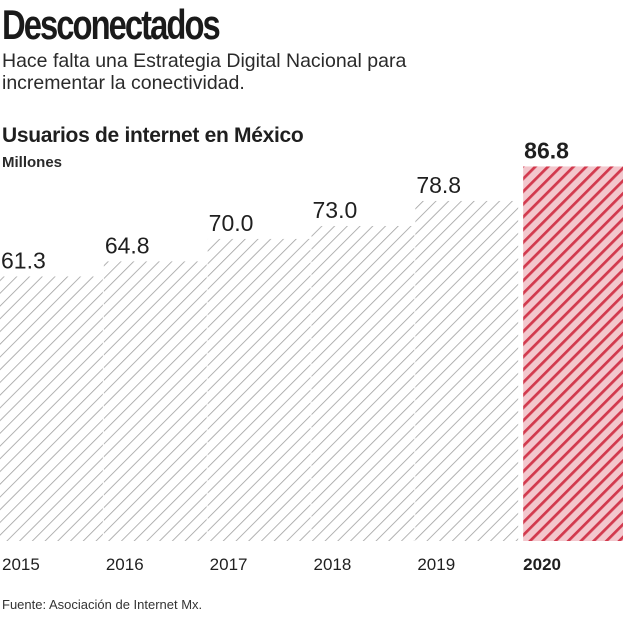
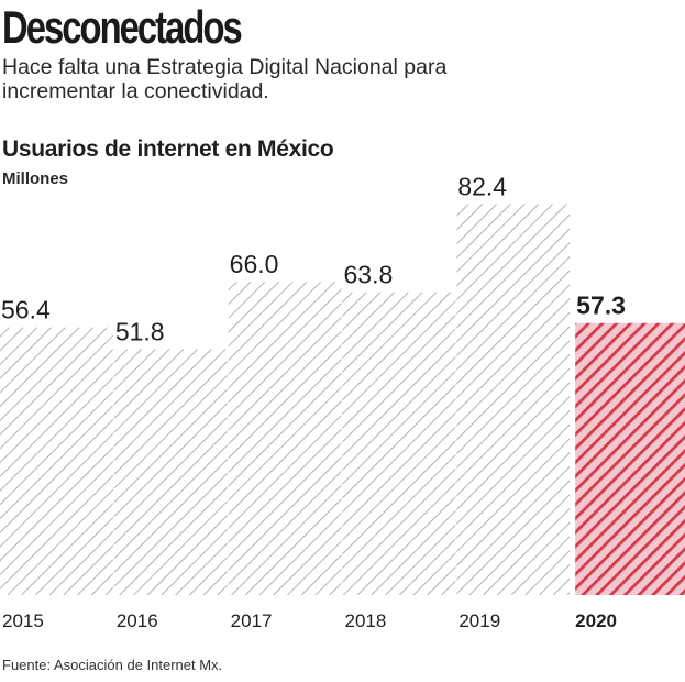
2015: 61.3 -> 56.4
2016: 64.8 -> 51.8
2017: 70.0 -> 66.0
2018: 73.0 -> 63.8
2019: 78.8 -> 82.4
2020: 86.8 -> 57.3
